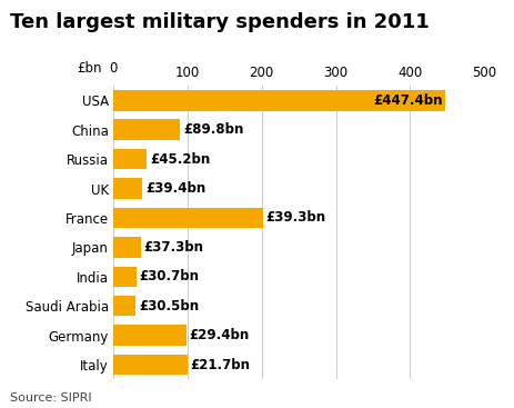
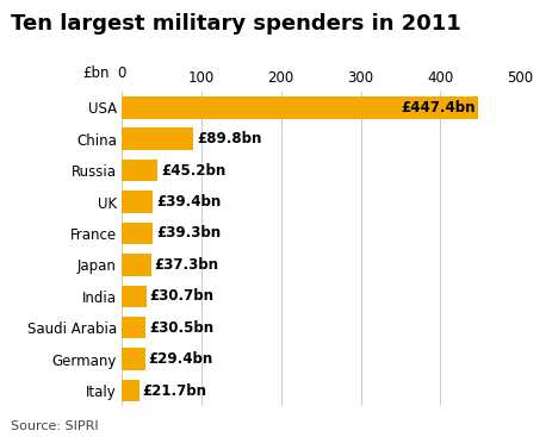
France: 202 -> 39
Germany: 98 -> 29
Italy: 100 -> 22
